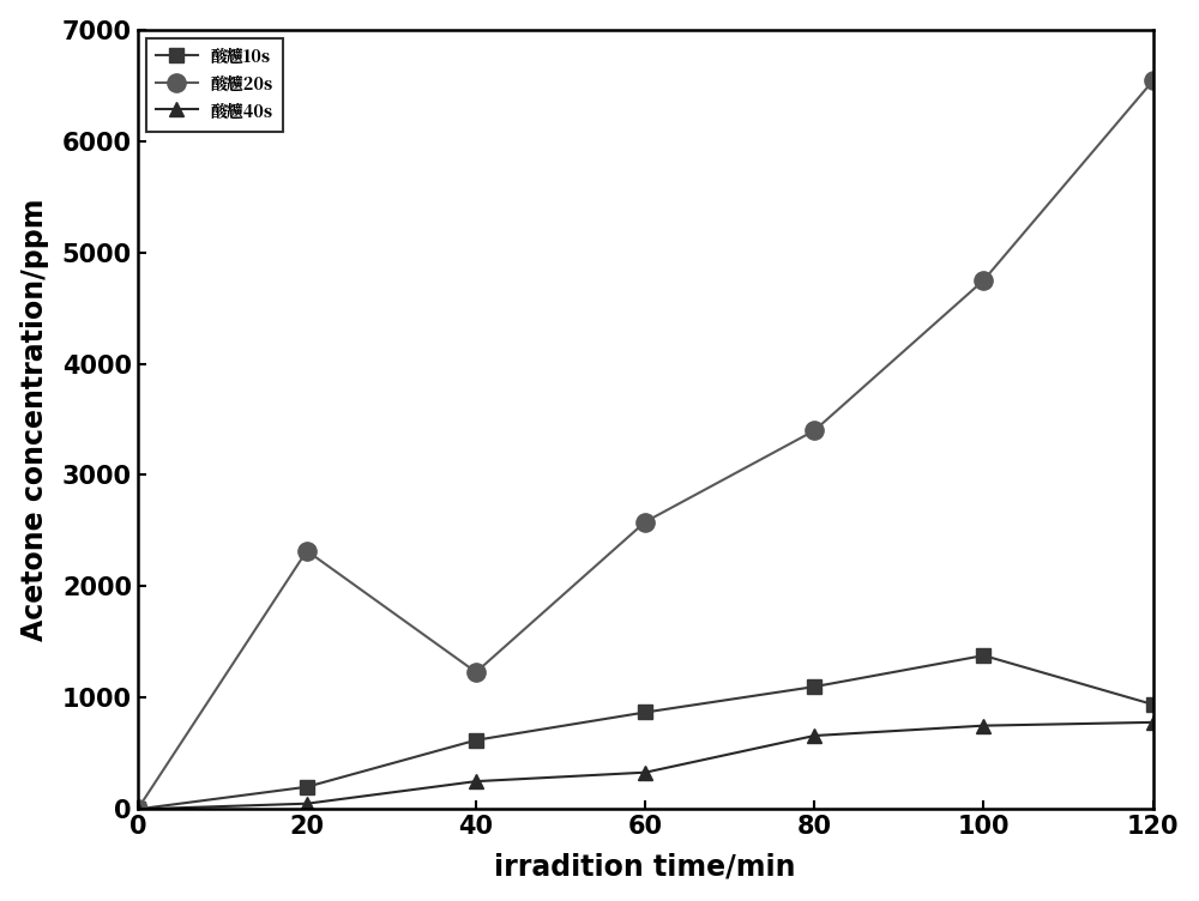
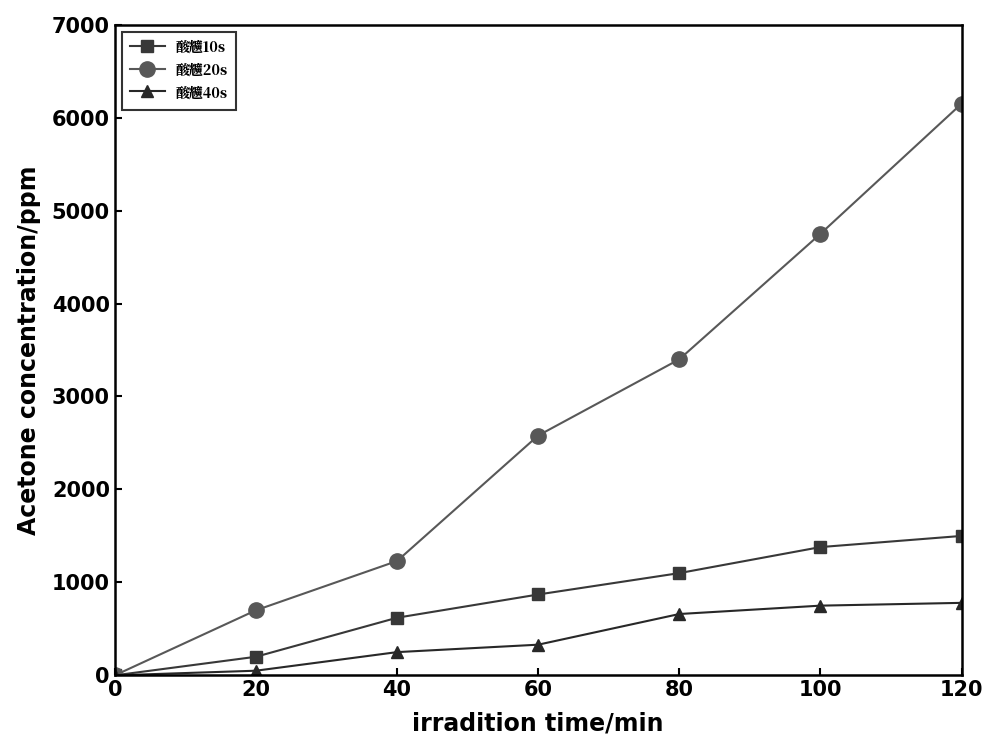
酸兤20s/20: 2320 -> 700
酸兤10s/120: 940 -> 1500
酸兤20s/120: 6540 -> 6150
